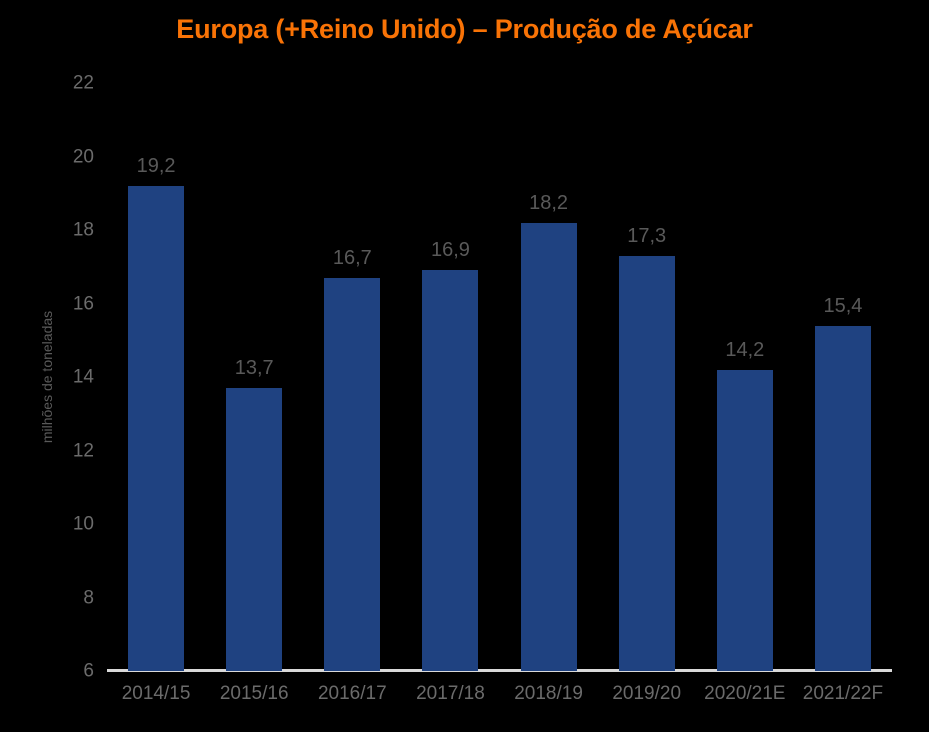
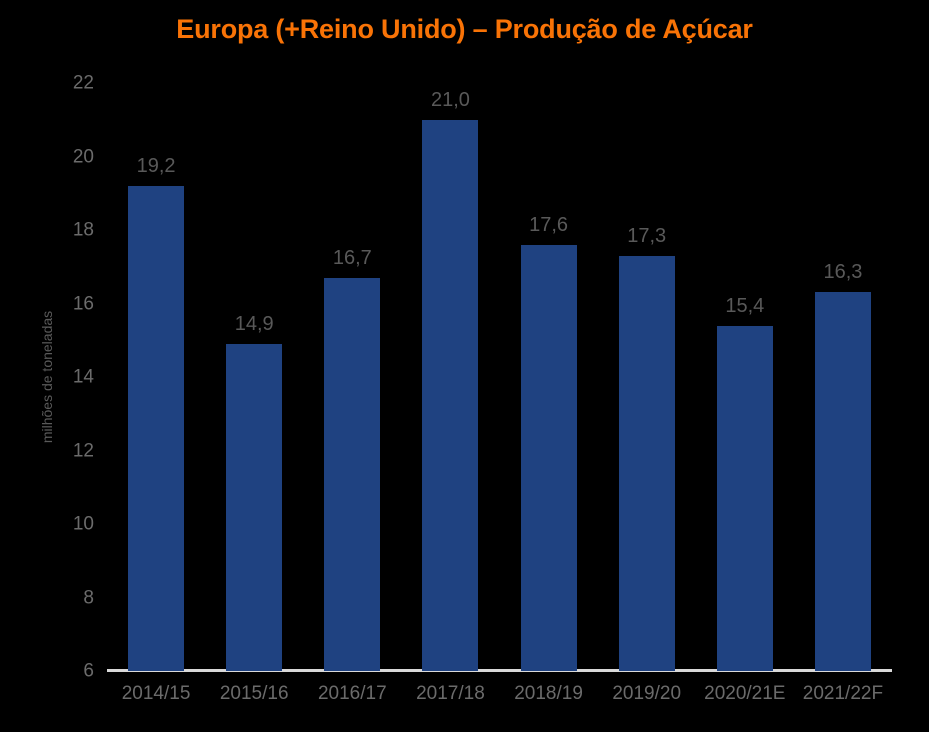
2015/16: 13,7 -> 14,9
2017/18: 16,9 -> 21,0
2018/19: 18,2 -> 17,6
2020/21E: 14,2 -> 15,4
2021/22F: 15,4 -> 16,3
